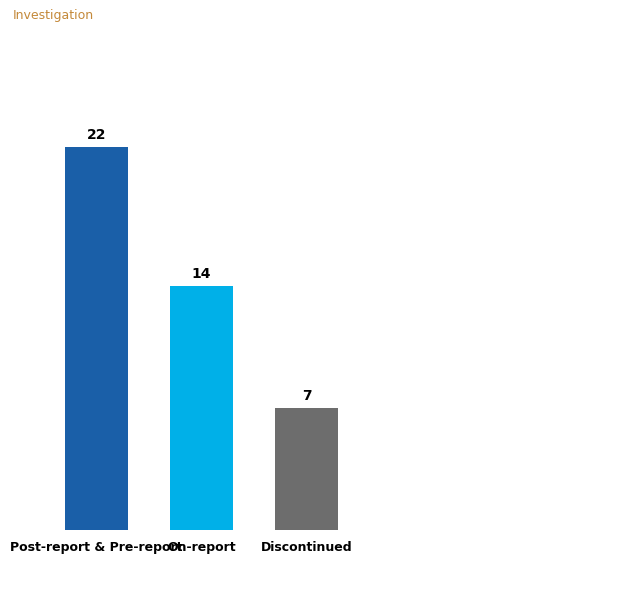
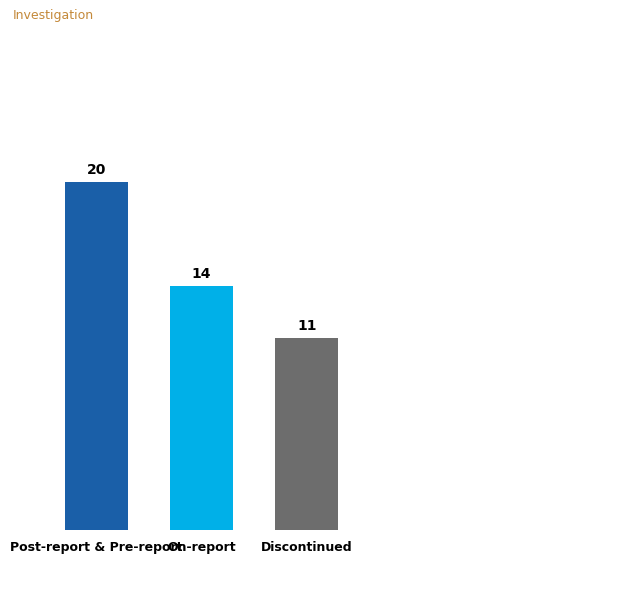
Post-report & Pre-report: 22 -> 20
Discontinued: 7 -> 11
